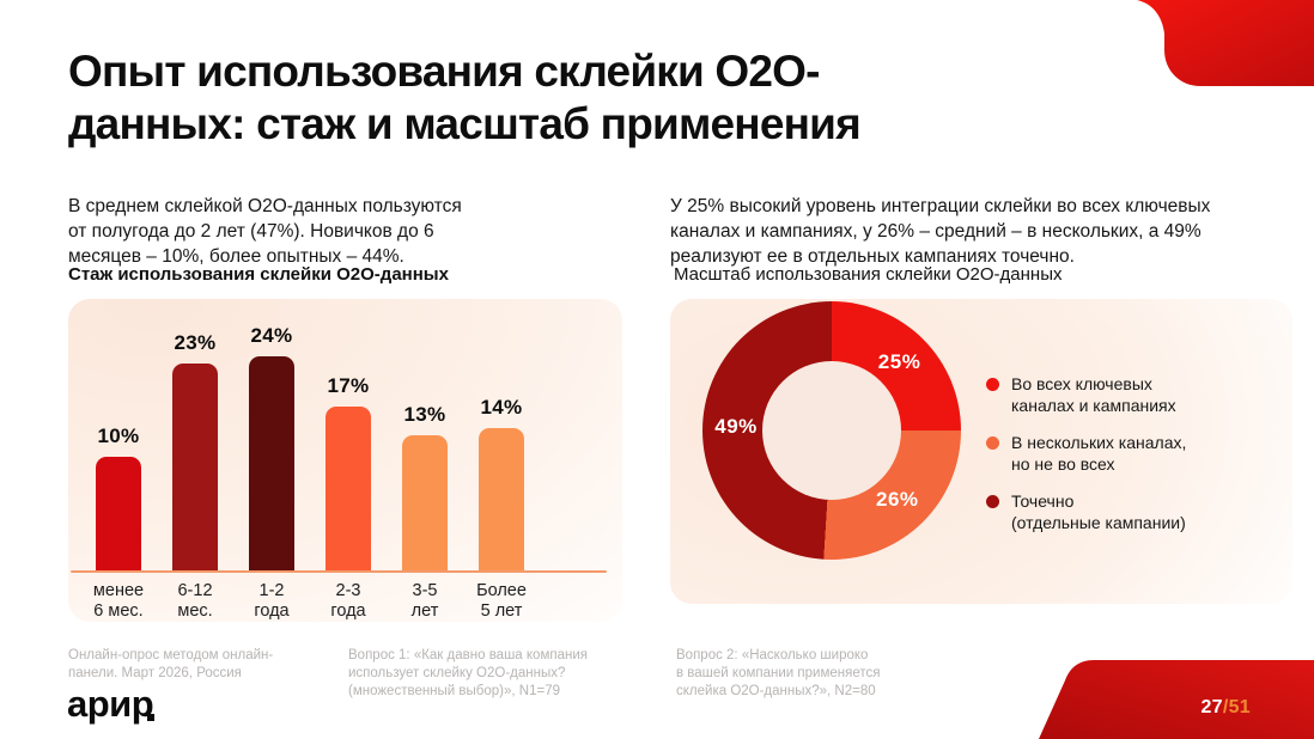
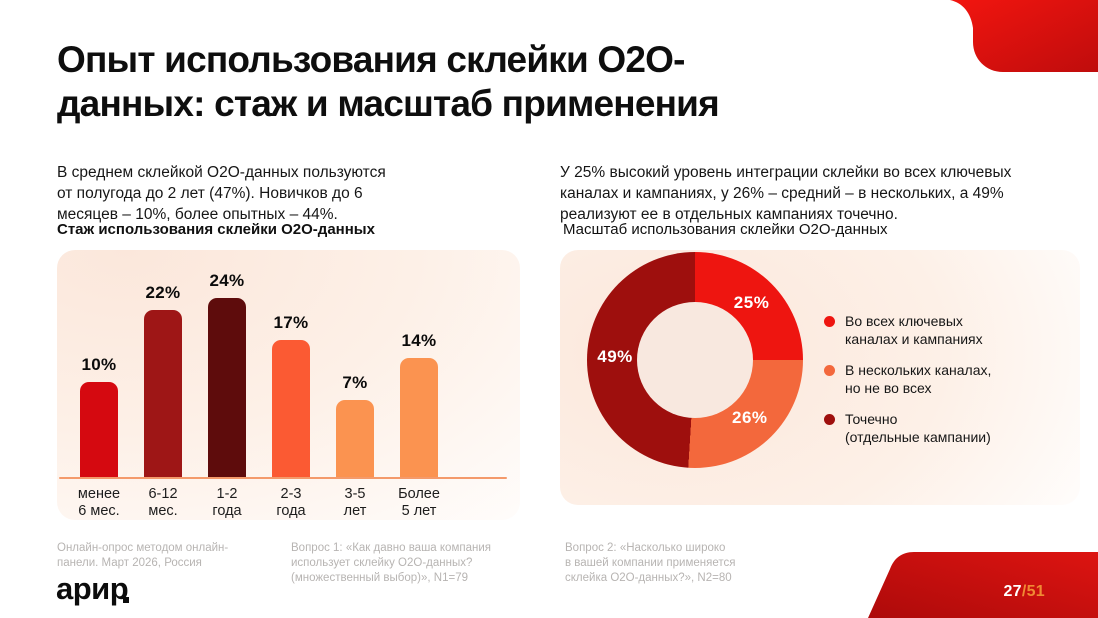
Стаж использования склейки O2O-данных/6-12 мес.: 23% -> 22%
Стаж использования склейки O2O-данных/3-5 лет: 13% -> 7%
